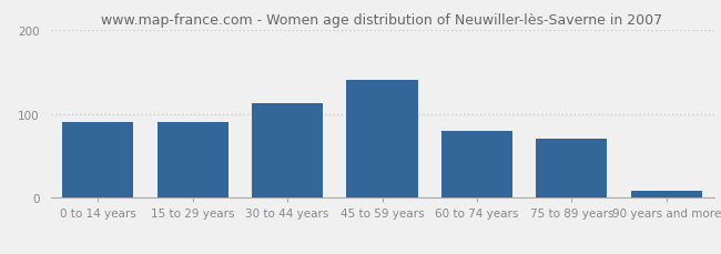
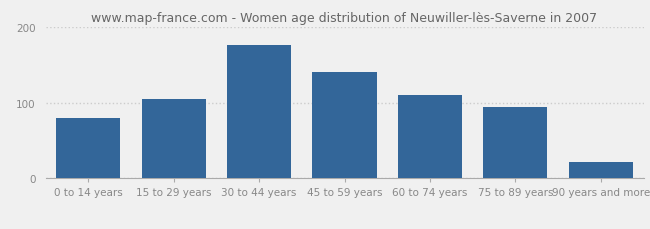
0 to 14 years: 90 -> 80
15 to 29 years: 90 -> 104
30 to 44 years: 113 -> 176
60 to 74 years: 80 -> 110
75 to 89 years: 70 -> 94
90 years and more: 8 -> 22
